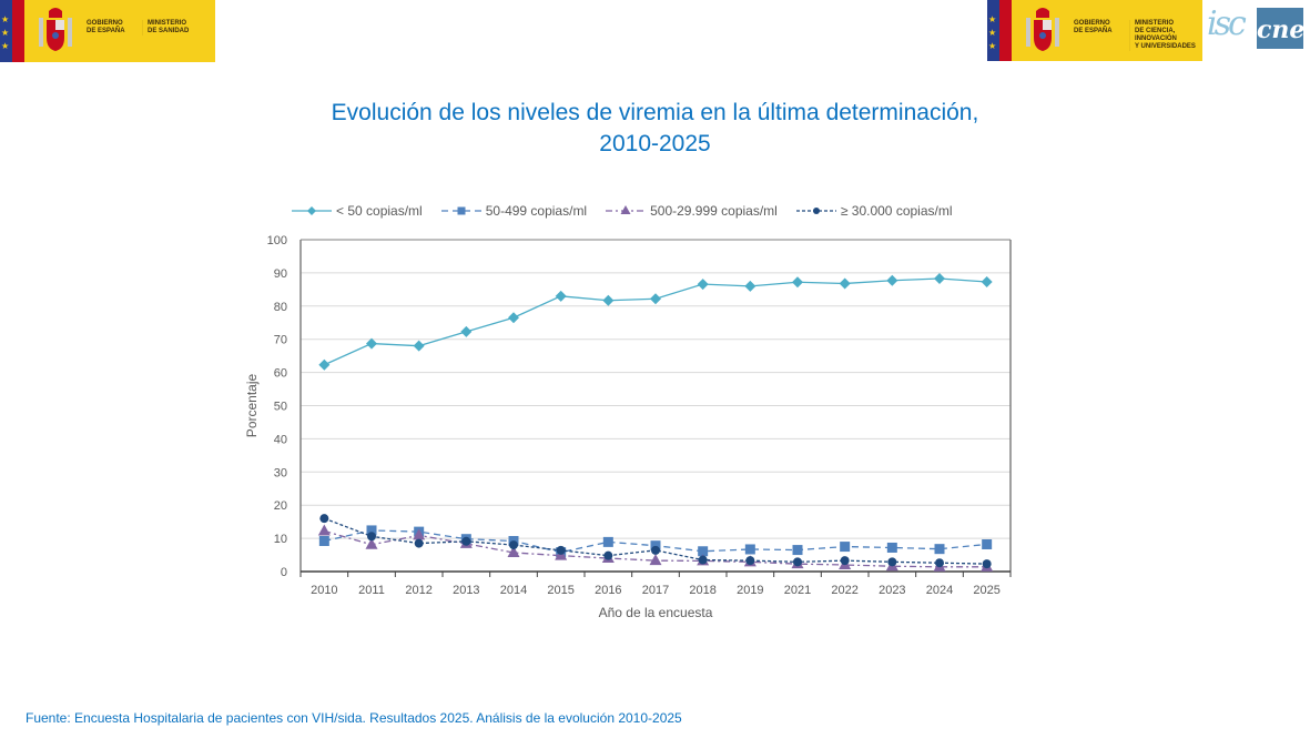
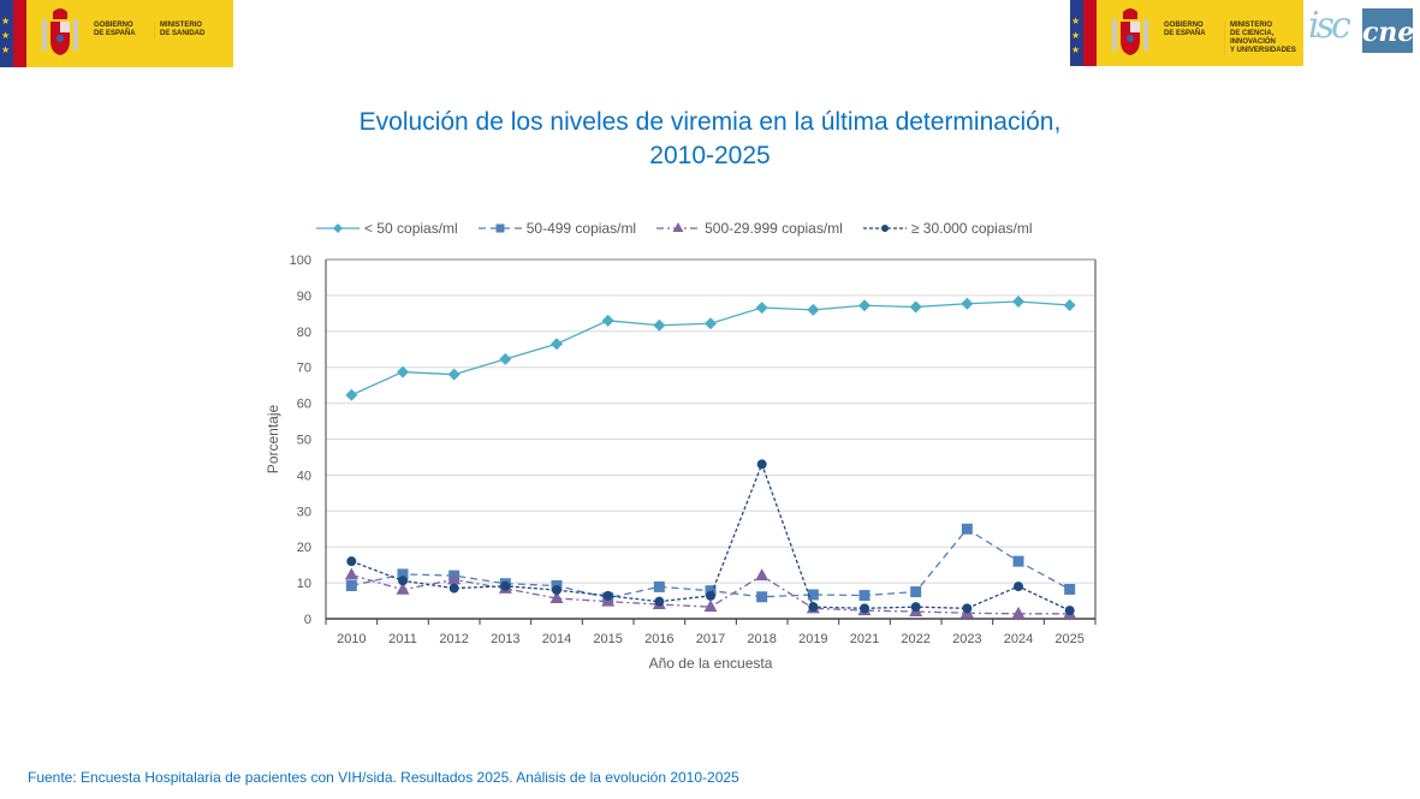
500-29.999 copias/ml/2018: 3 -> 12
≥ 30.000 copias/ml/2018: 4 -> 43
50-499 copias/ml/2023: 7 -> 25
50-499 copias/ml/2024: 7 -> 16
≥ 30.000 copias/ml/2024: 3 -> 9
